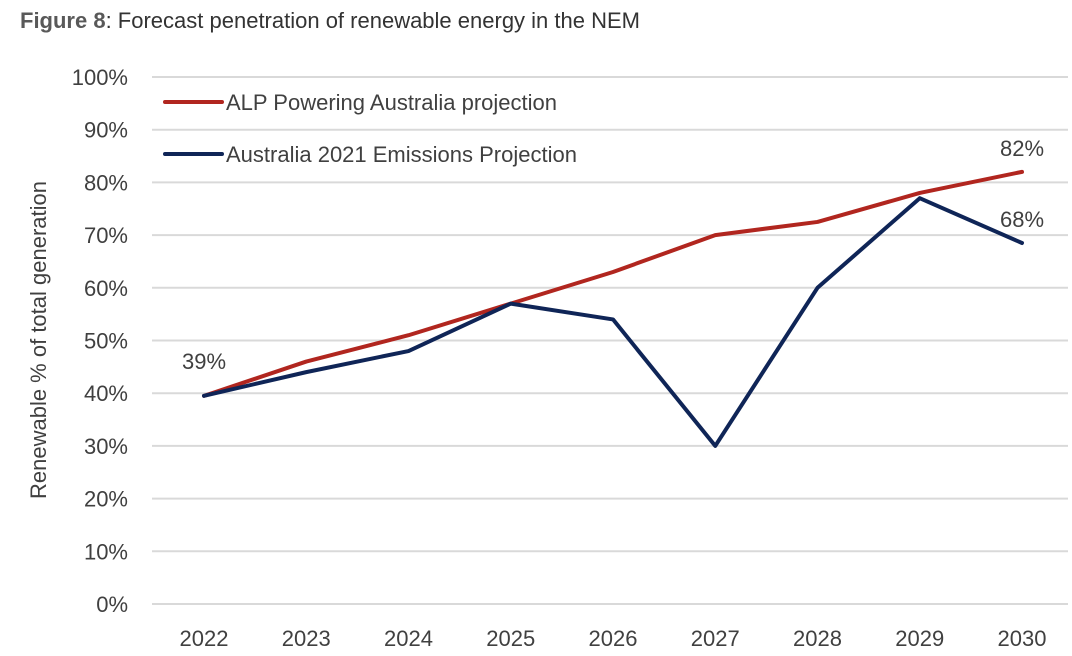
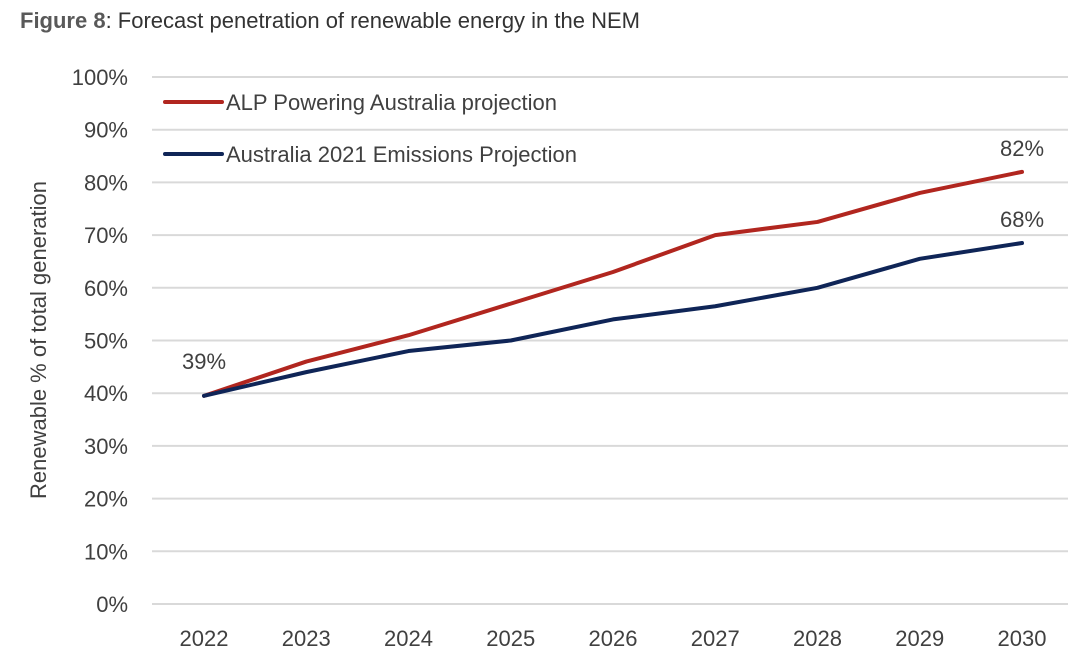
Australia 2021 Emissions Projection/2025: 57% -> 50%
Australia 2021 Emissions Projection/2027: 30% -> 56%
Australia 2021 Emissions Projection/2029: 77% -> 66%
